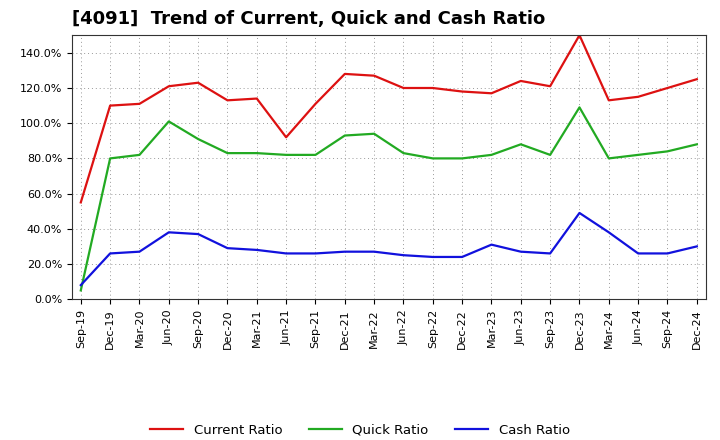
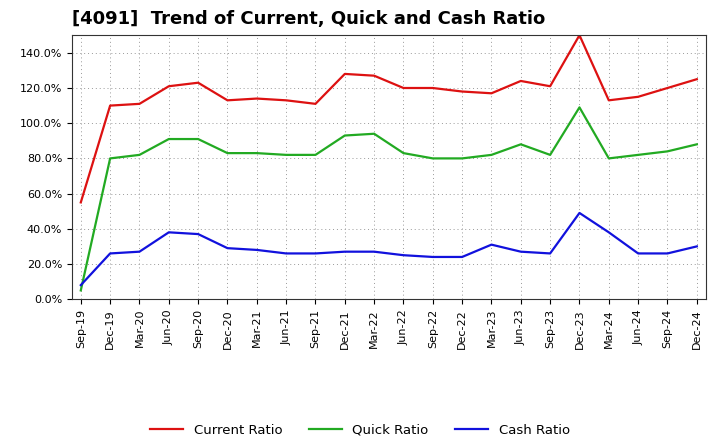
Quick Ratio/Jun-20: 101% -> 91%
Current Ratio/Jun-21: 92% -> 113%
